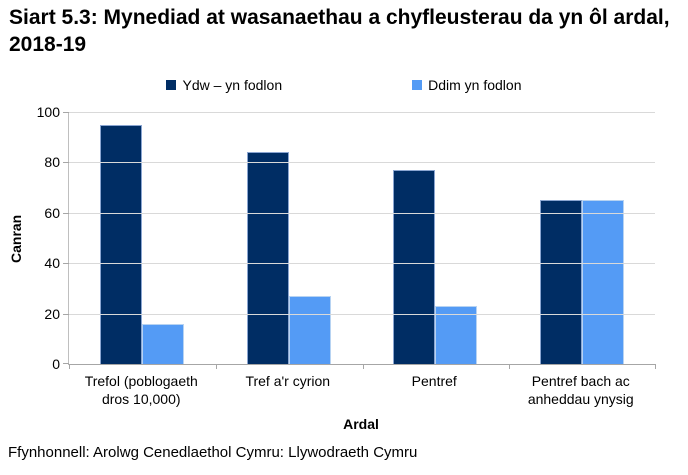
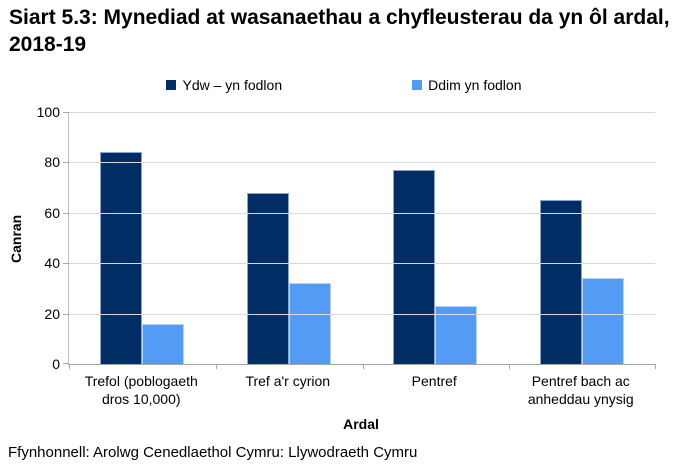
Ydw – yn fodlon/Trefol (poblogaeth dros 10,000): 95 -> 84
Ydw – yn fodlon/Tref a'r cyrion: 84 -> 68
Ddim yn fodlon/Tref a'r cyrion: 27 -> 32
Ddim yn fodlon/Pentref bach ac anheddau ynysig: 65 -> 34
